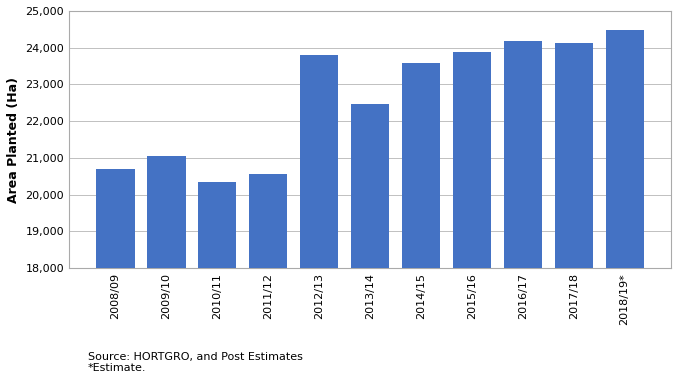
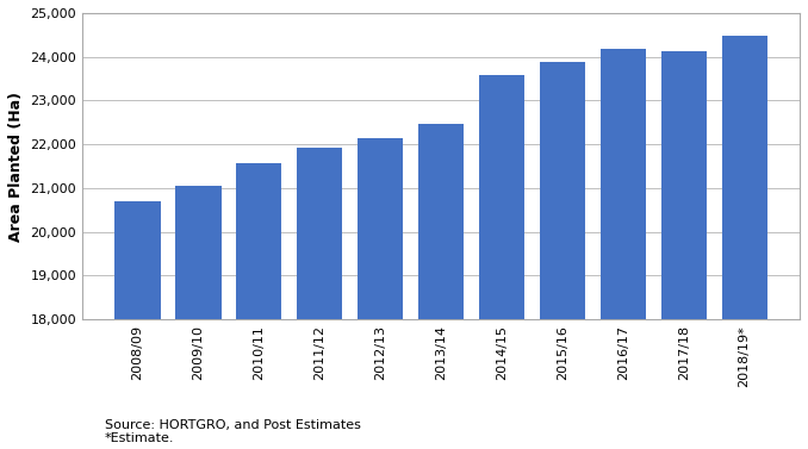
2010/11: 20,350 -> 21,580
2011/12: 20,550 -> 21,930
2012/13: 23,800 -> 22,150
